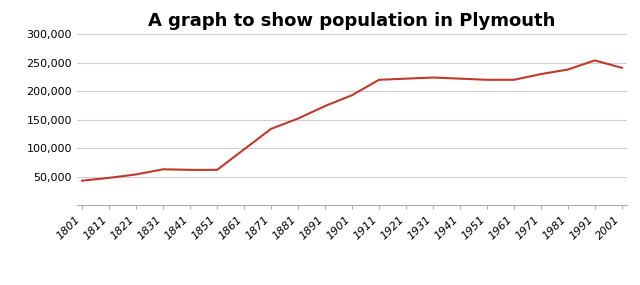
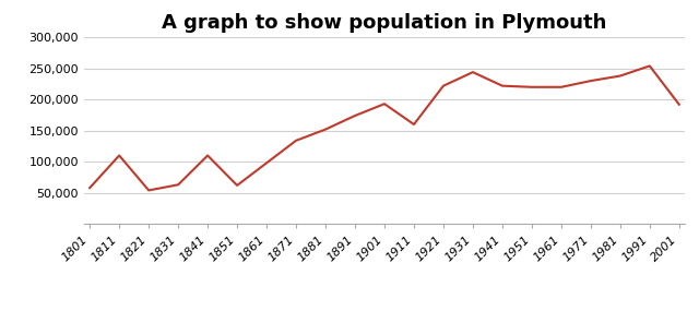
1801: 43,000 -> 58,000
1811: 48,000 -> 110,000
1841: 62,000 -> 110,000
1911: 220,000 -> 160,000
1931: 224,000 -> 244,000
2001: 241,000 -> 192,000
